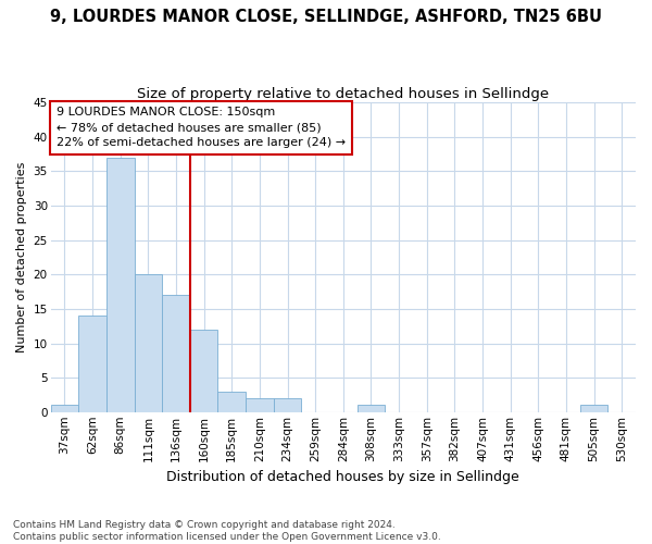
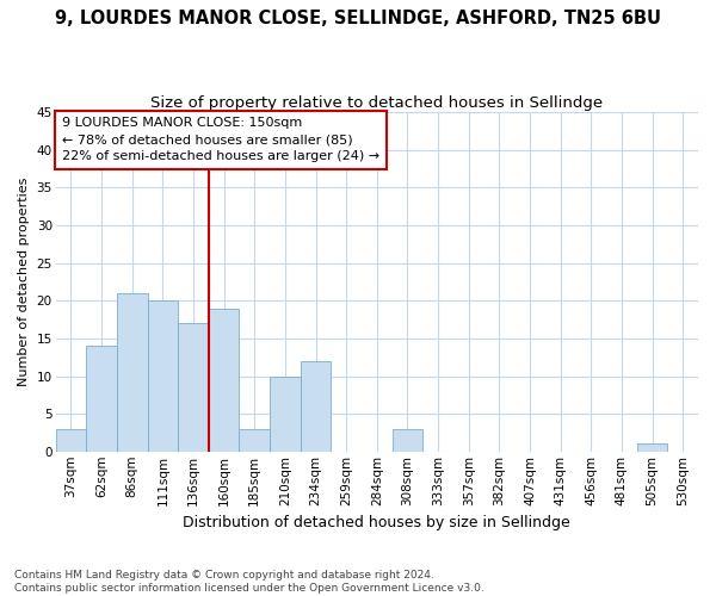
37sqm: 1 -> 3
86sqm: 37 -> 21
160sqm: 12 -> 19
210sqm: 2 -> 10
234sqm: 2 -> 12
308sqm: 1 -> 3
